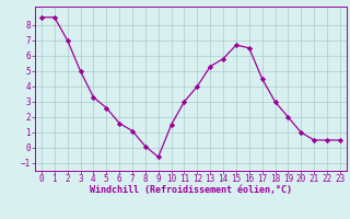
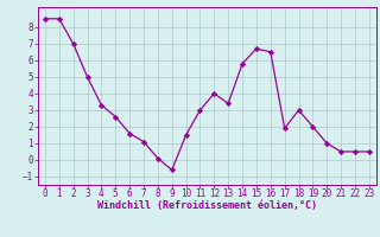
13: 5.3 -> 3.4
17: 4.5 -> 1.9
